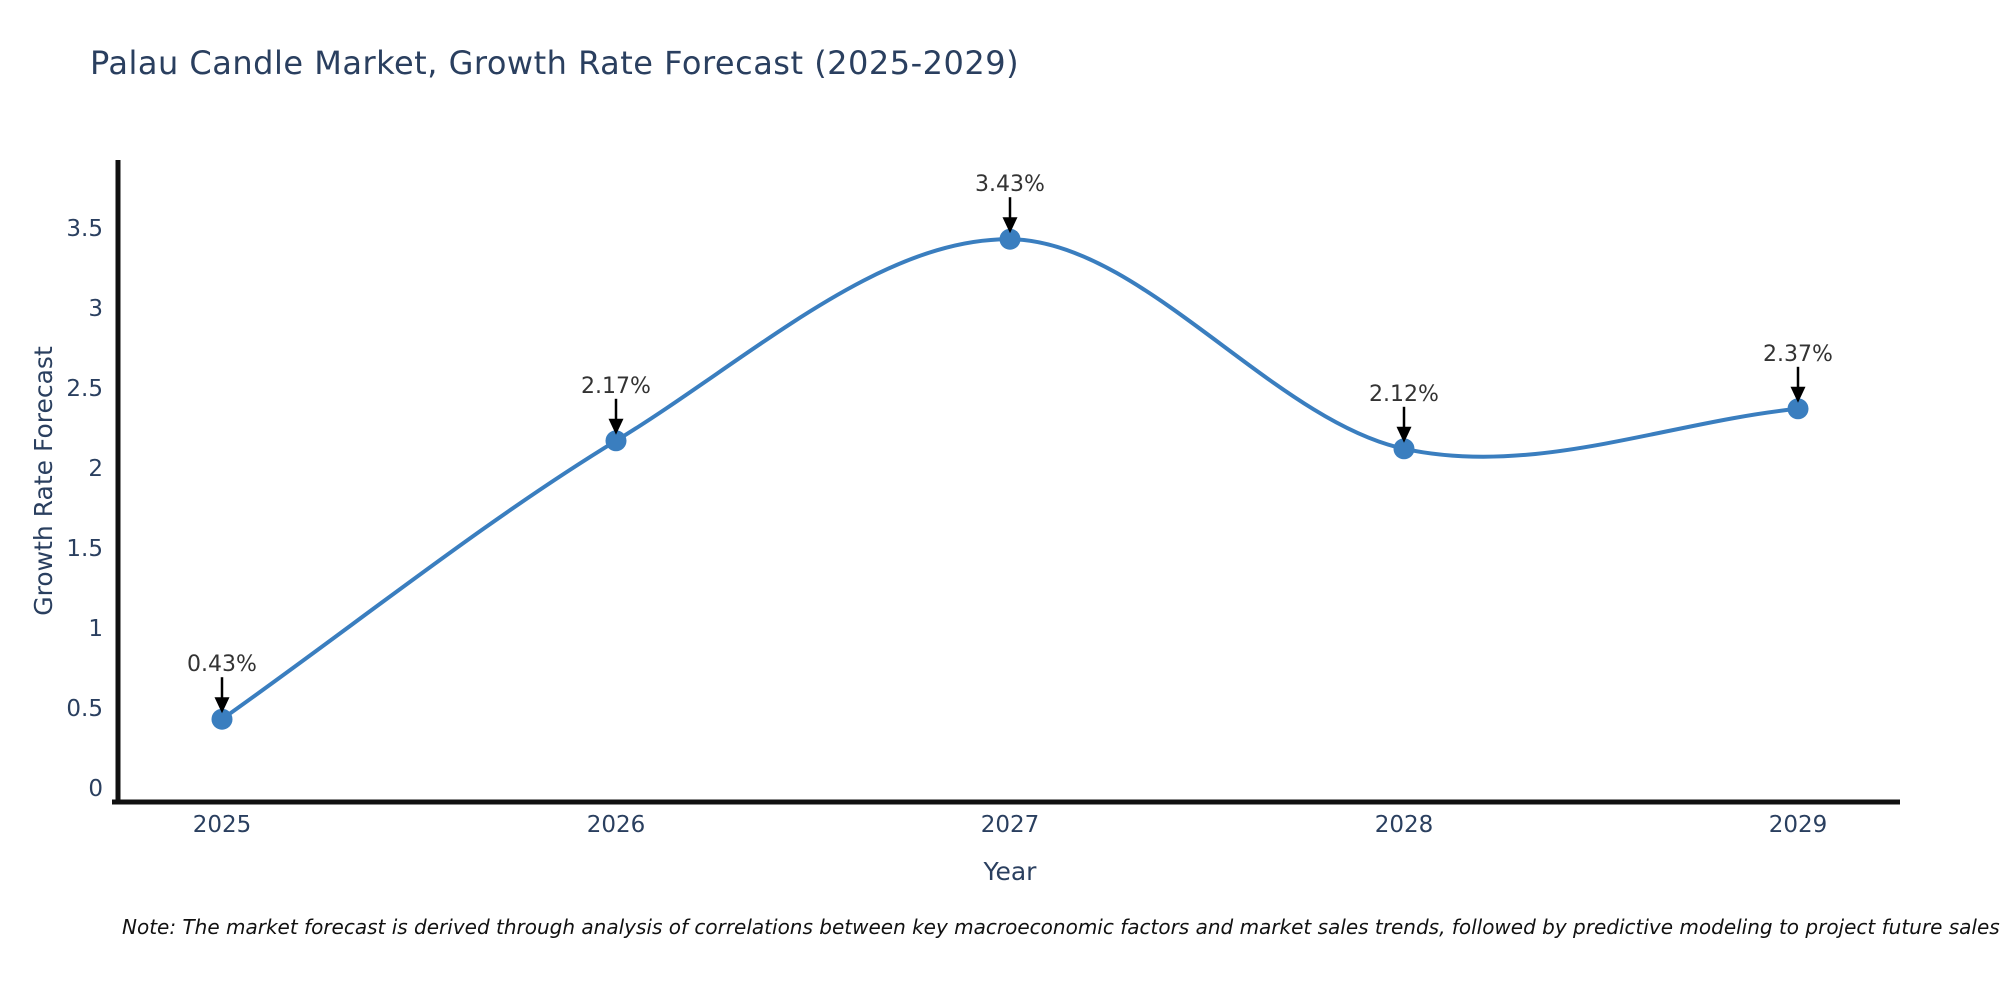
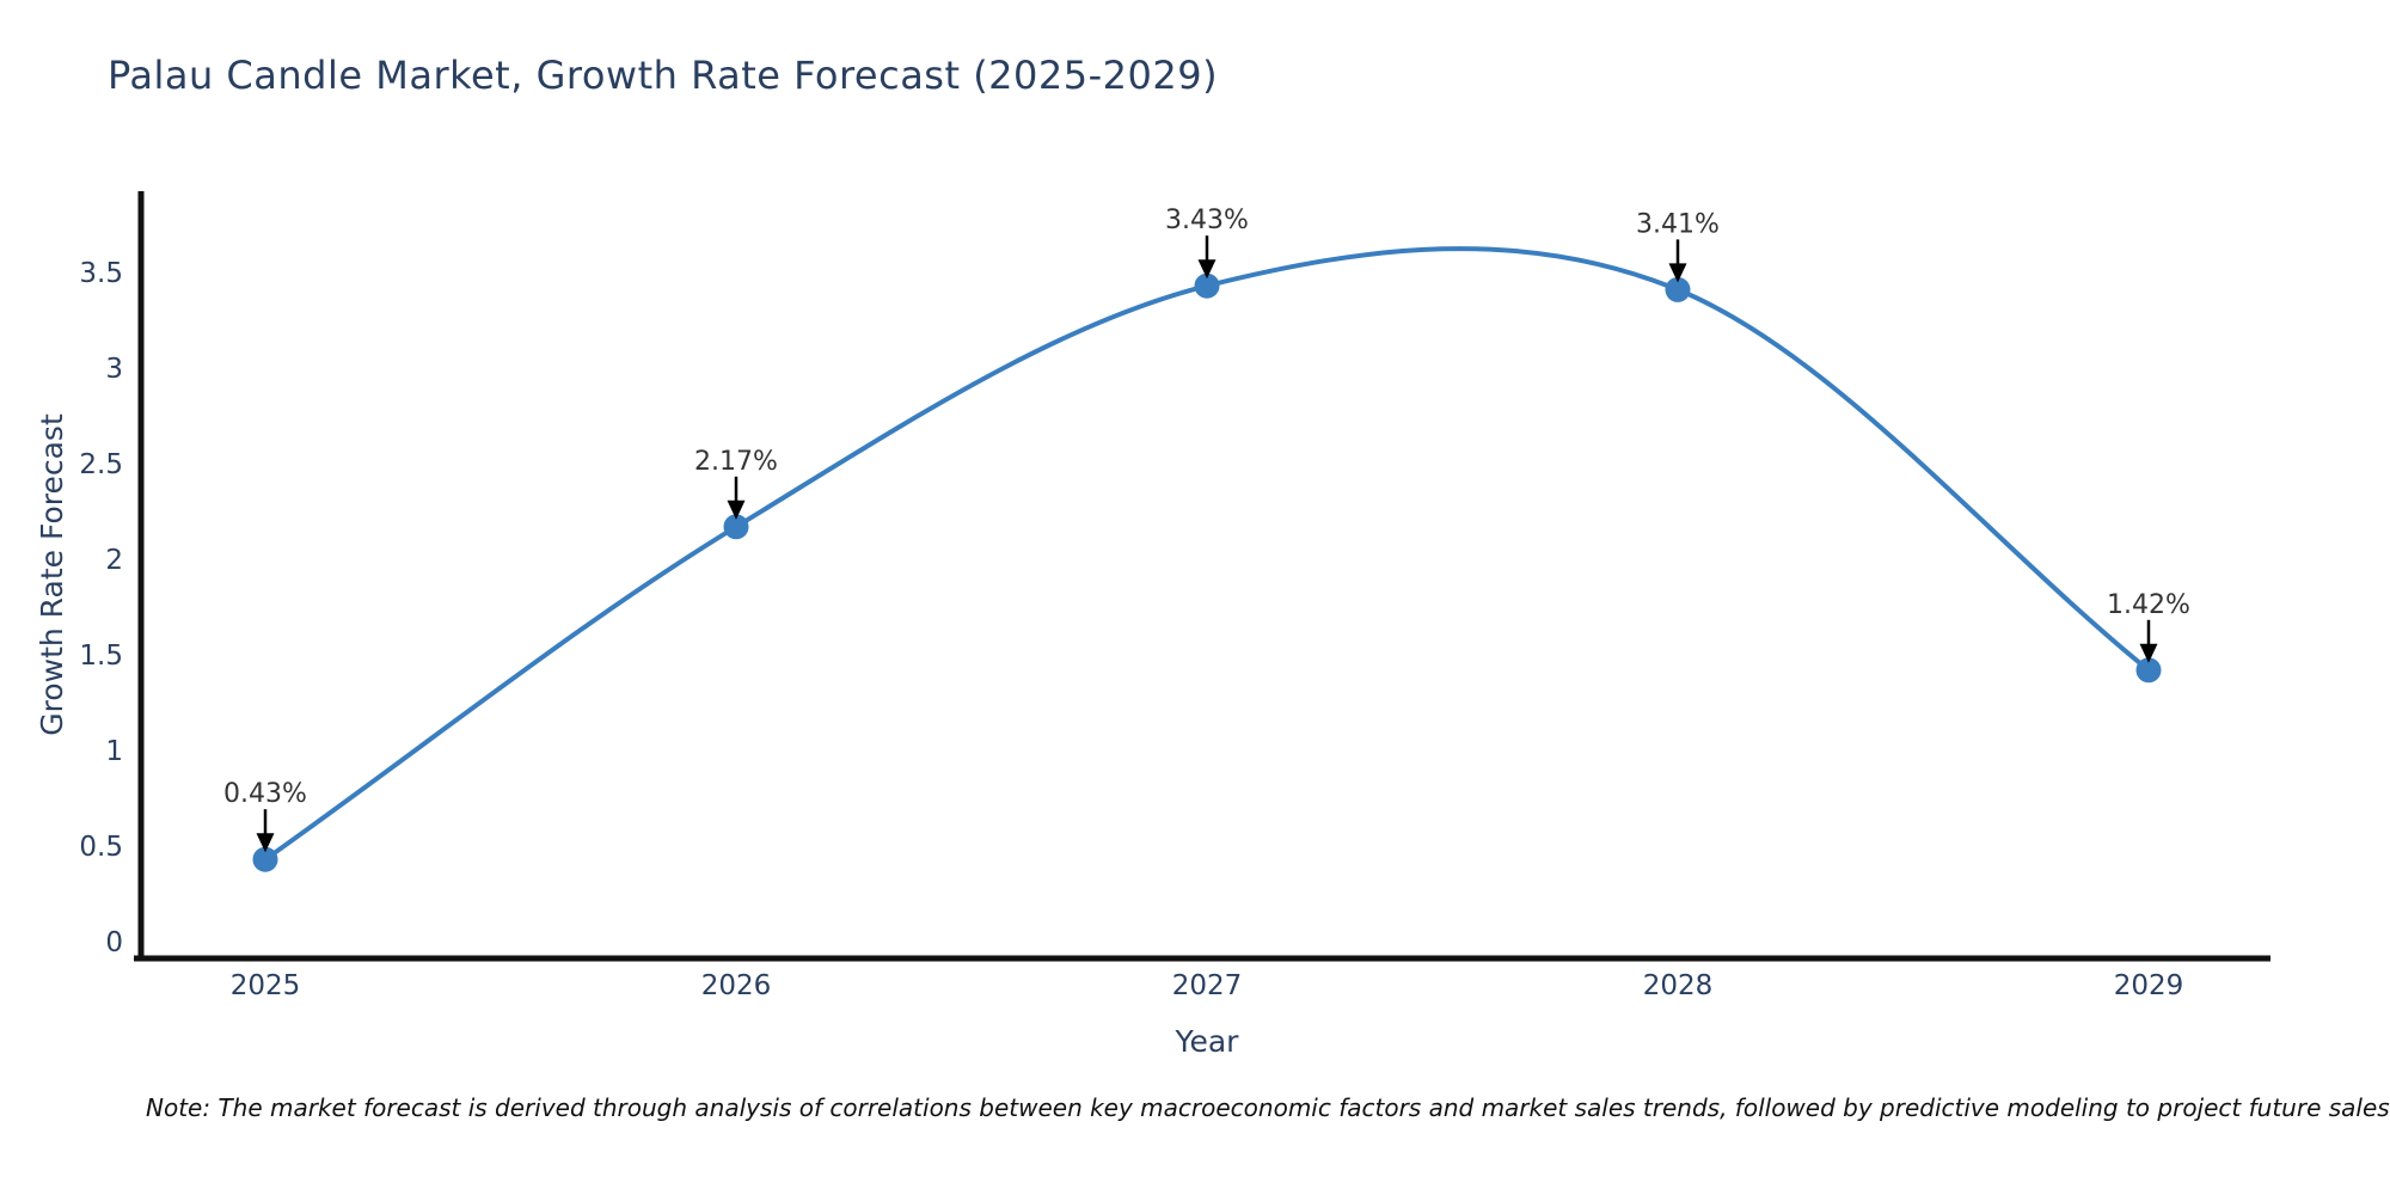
2028: 2.12% -> 3.41%
2029: 2.37% -> 1.42%
